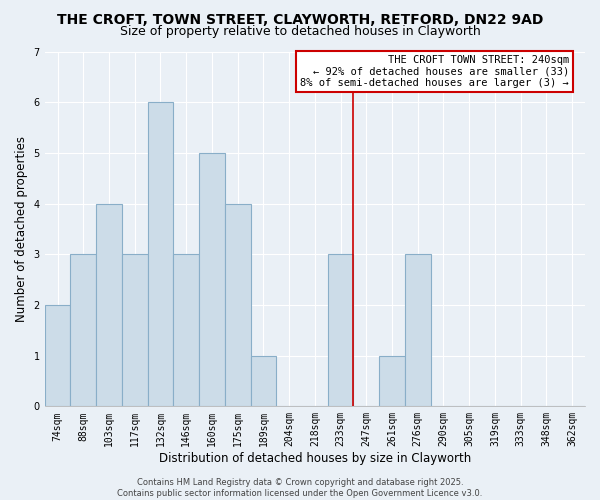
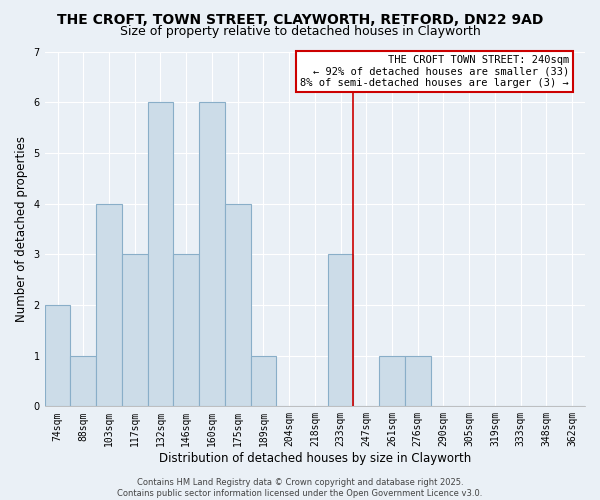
88sqm: 3 -> 1
160sqm: 5 -> 6
276sqm: 3 -> 1
